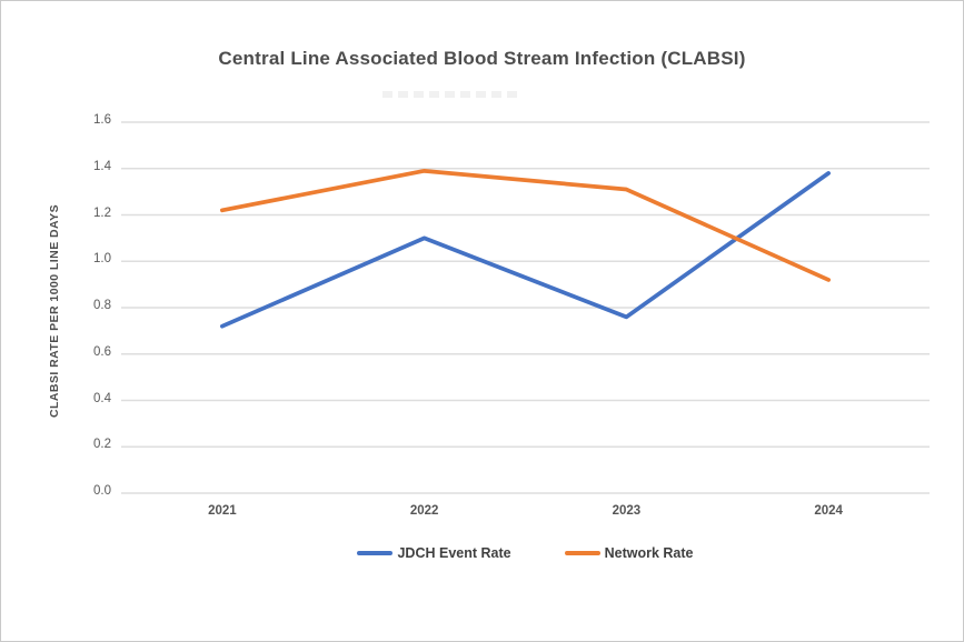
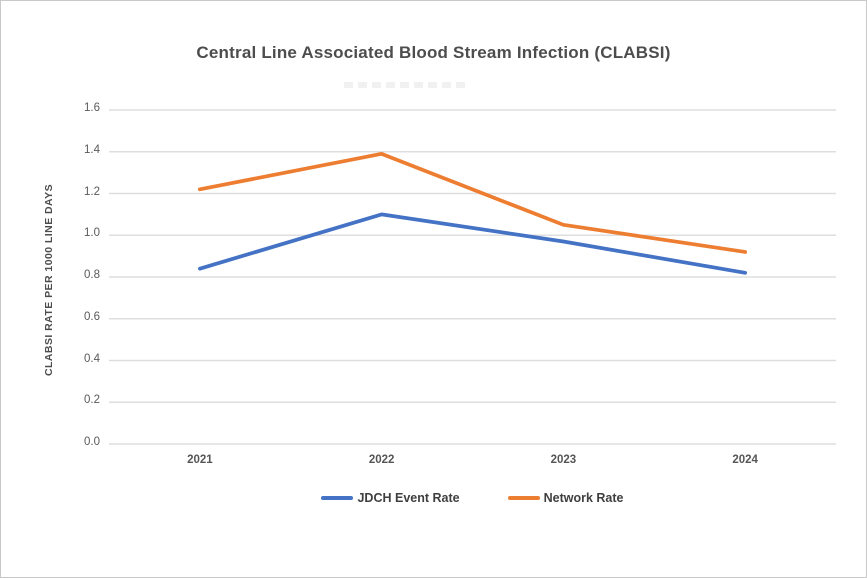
JDCH Event Rate/2021: 0.72 -> 0.84
JDCH Event Rate/2023: 0.76 -> 0.97
Network Rate/2023: 1.31 -> 1.05
JDCH Event Rate/2024: 1.38 -> 0.82
